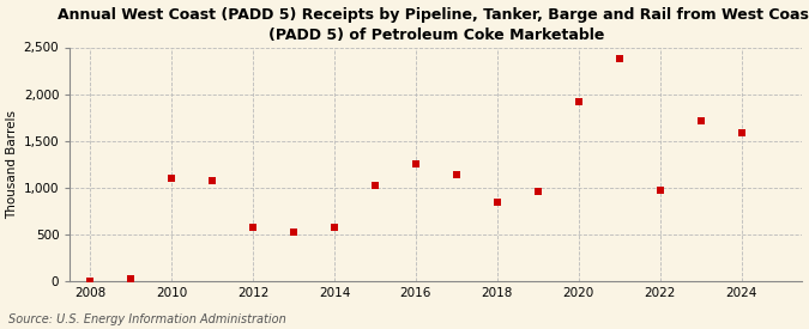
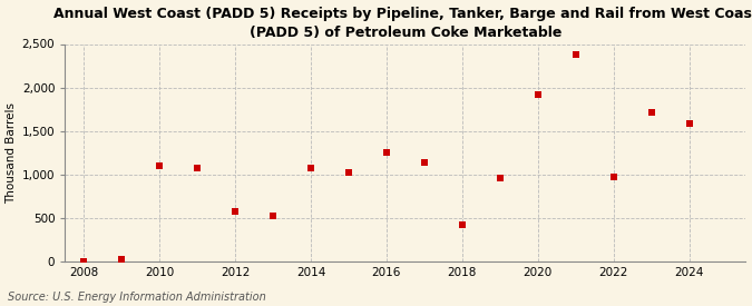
2014: 580 -> 1,080
2018: 850 -> 420
